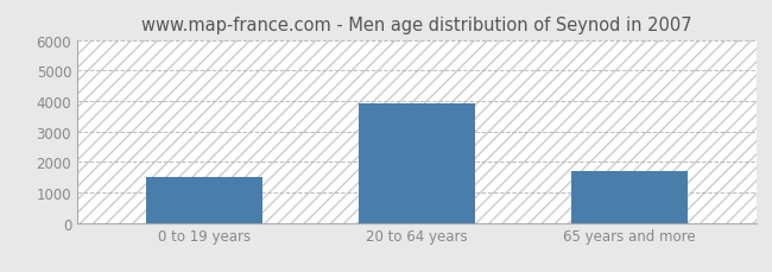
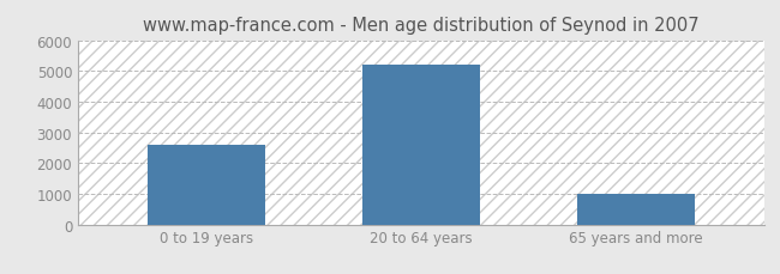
0 to 19 years: 1500 -> 2600
20 to 64 years: 3900 -> 5200
65 years and more: 1700 -> 1000
